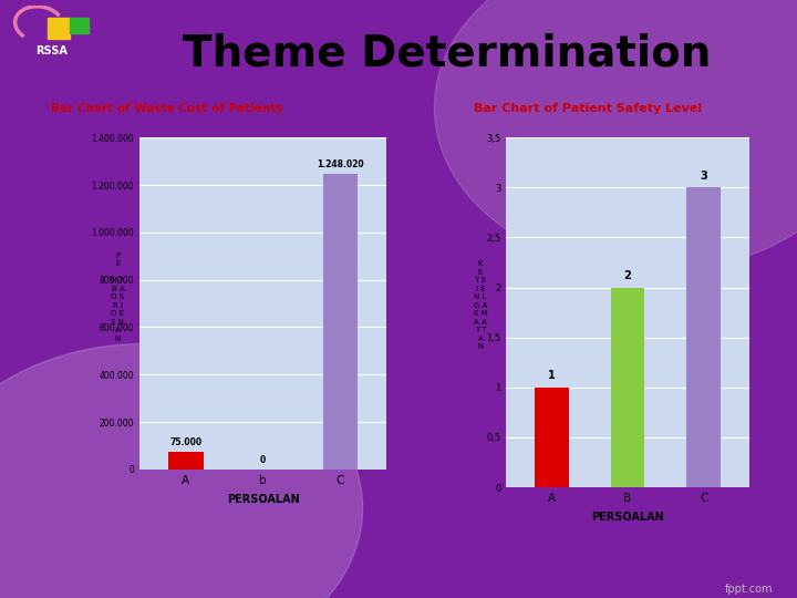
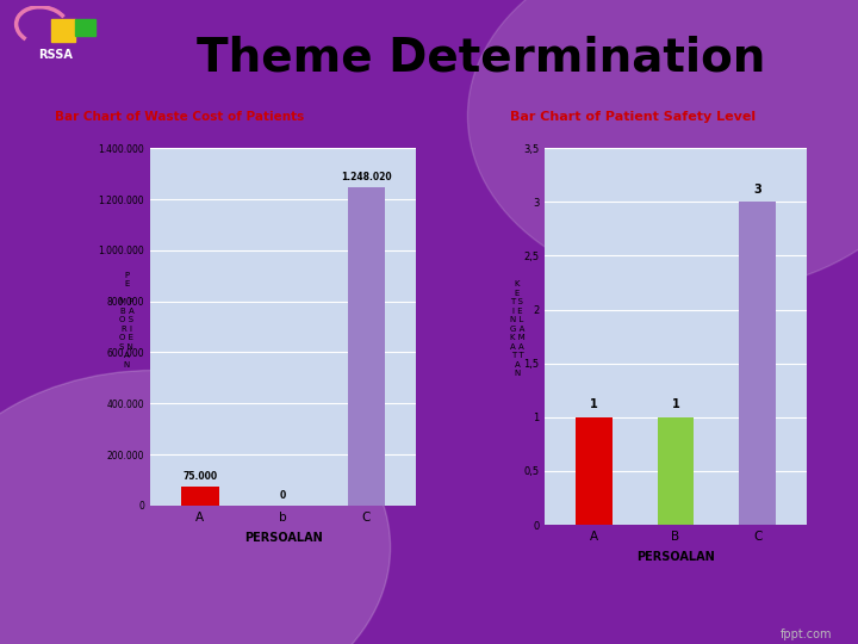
B: 2 -> 1
